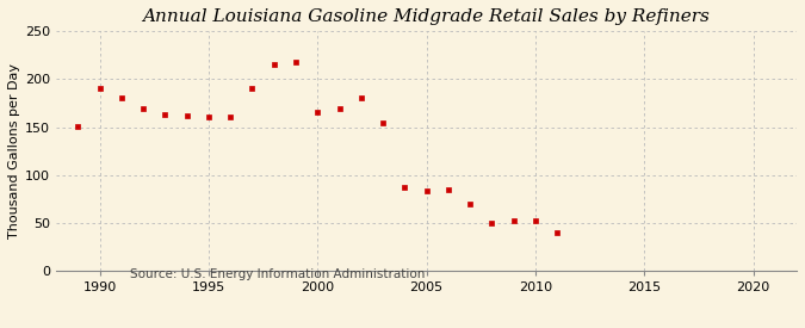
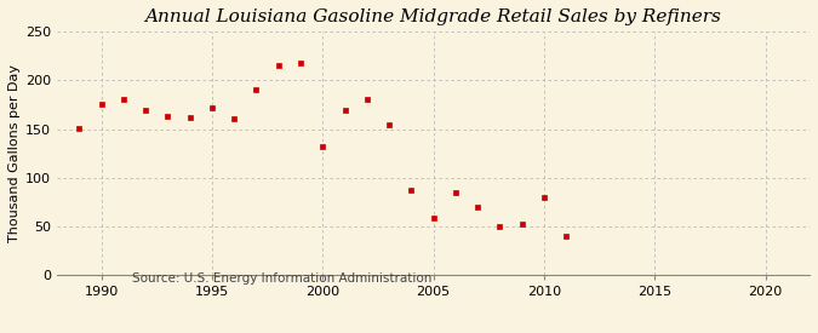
1990: 190 -> 176
1995: 161 -> 172
2000: 166 -> 132
2005: 84 -> 58
2010: 52 -> 80
